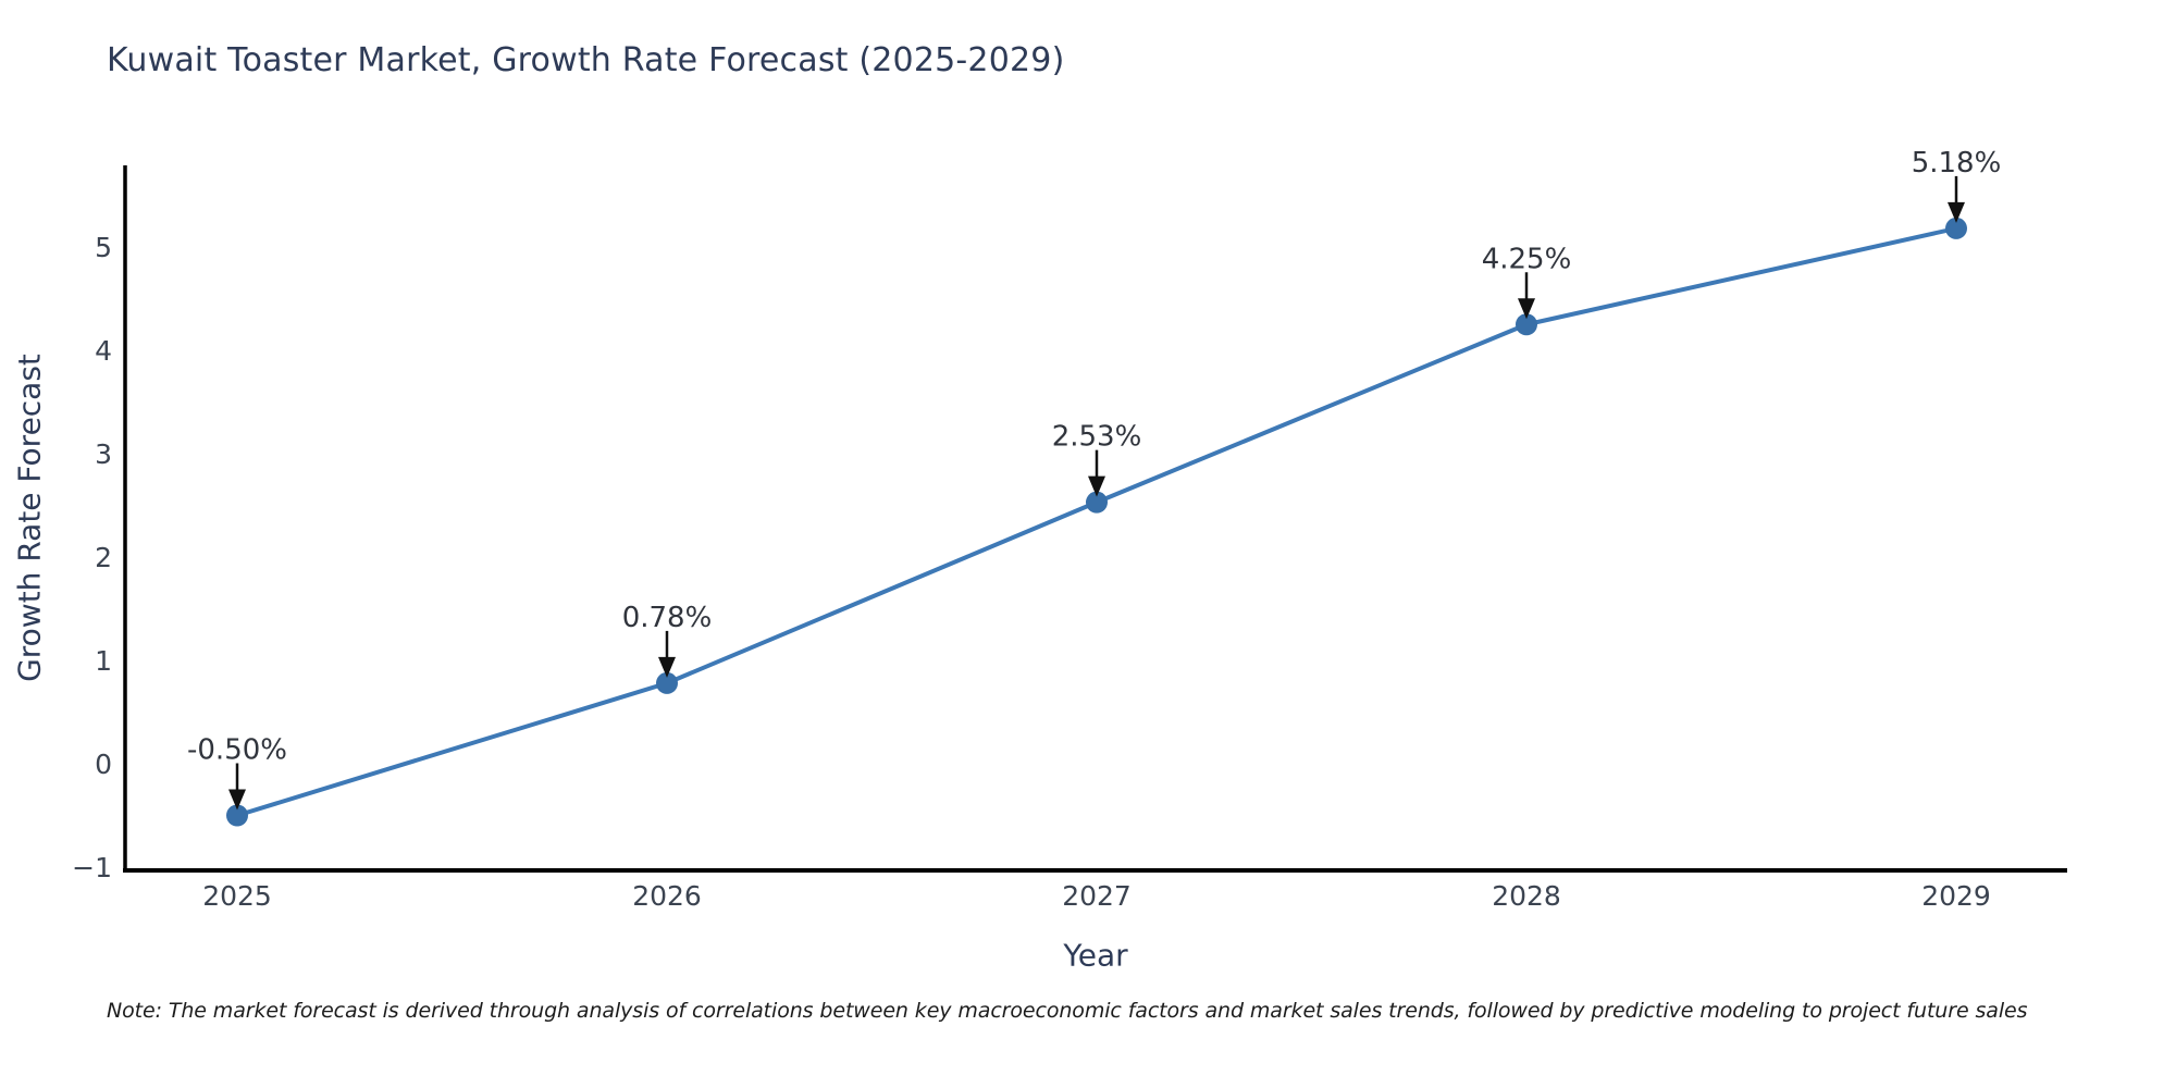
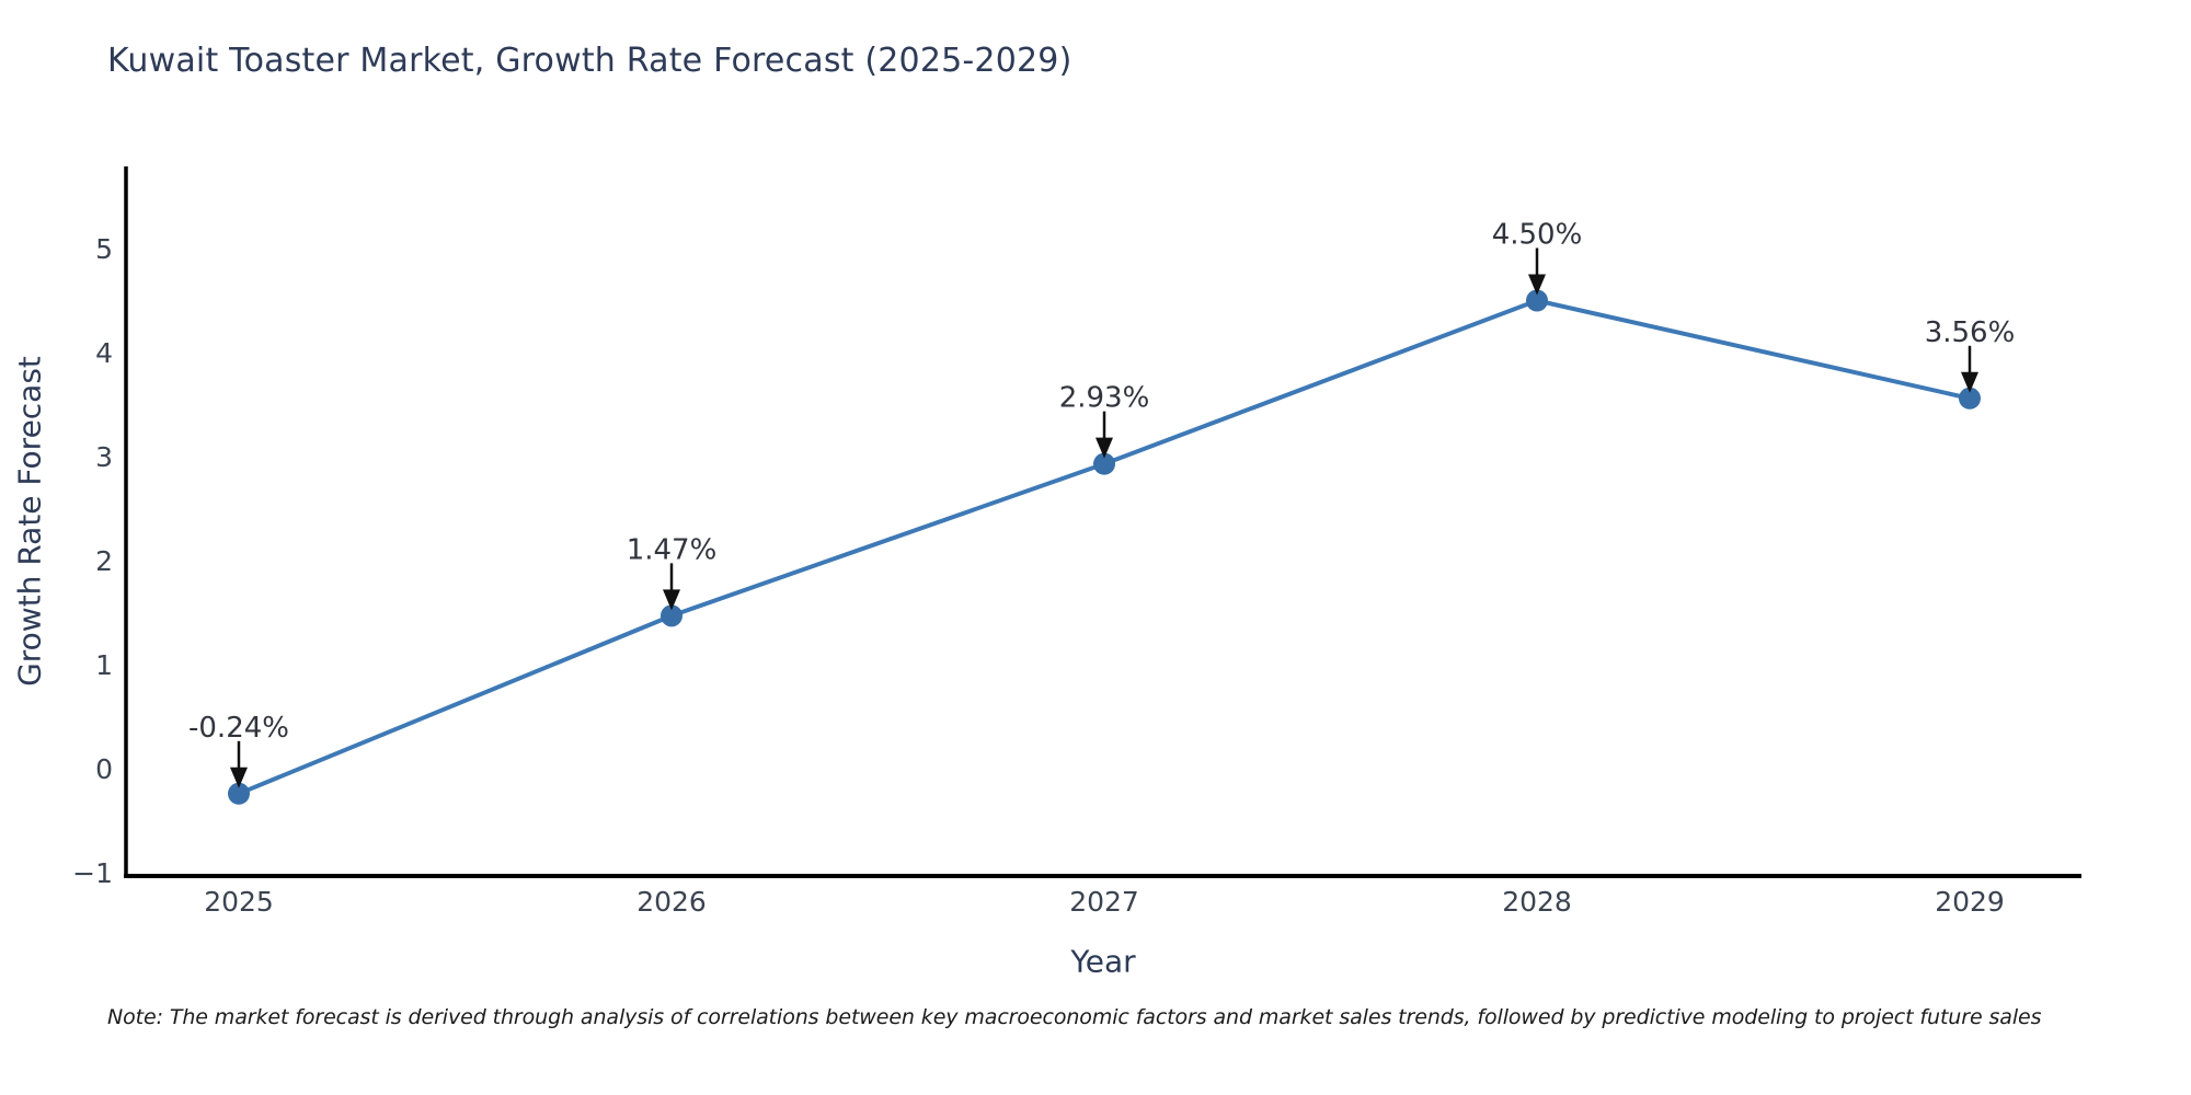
2025: -0.50% -> -0.24%
2026: 0.78% -> 1.47%
2027: 2.53% -> 2.93%
2028: 4.25% -> 4.50%
2029: 5.18% -> 3.56%
